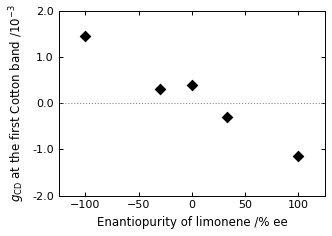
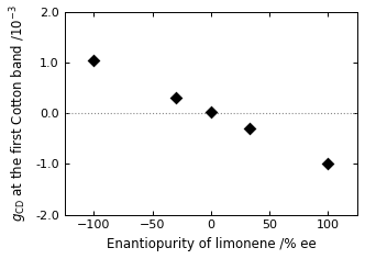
−100: 1.45 -> 1.05
0: 0.40 -> 0.02
100: -1.15 -> -1.00
